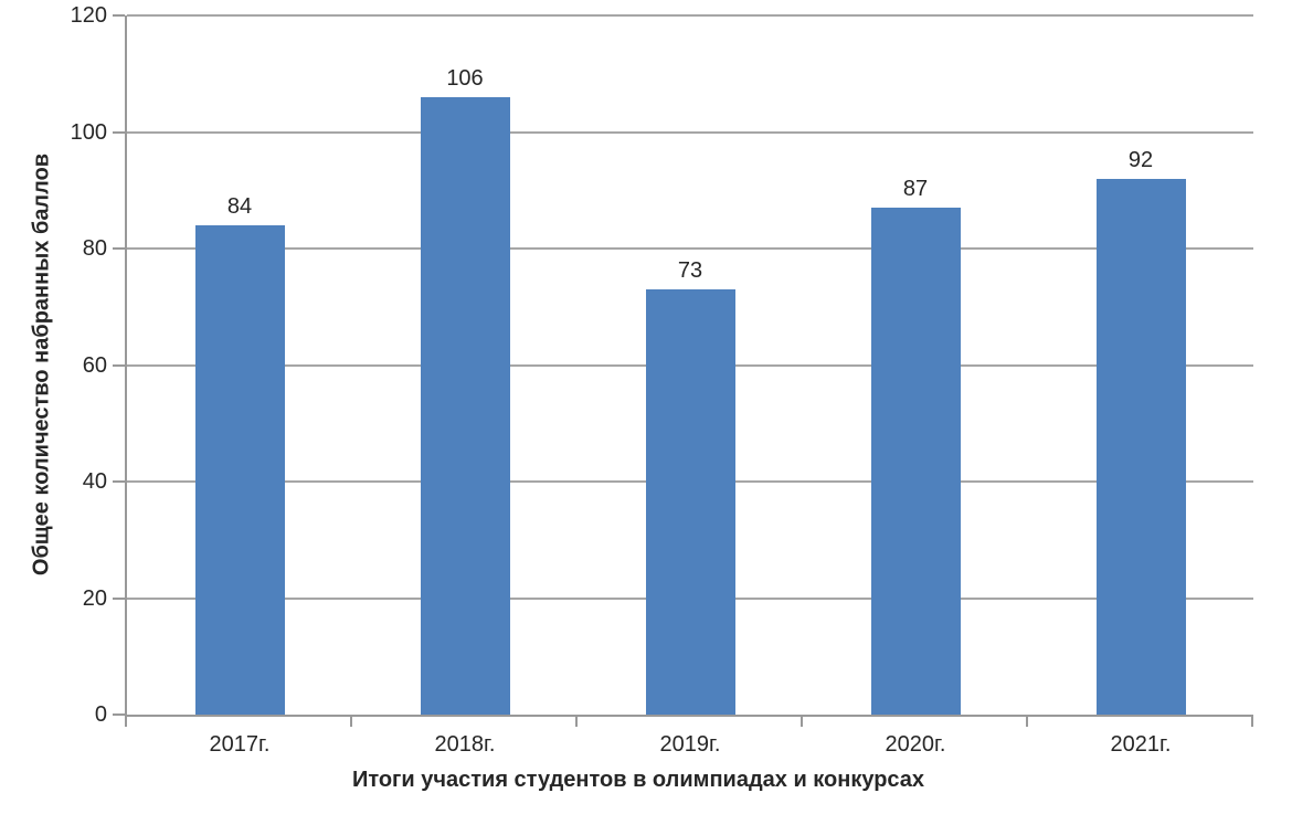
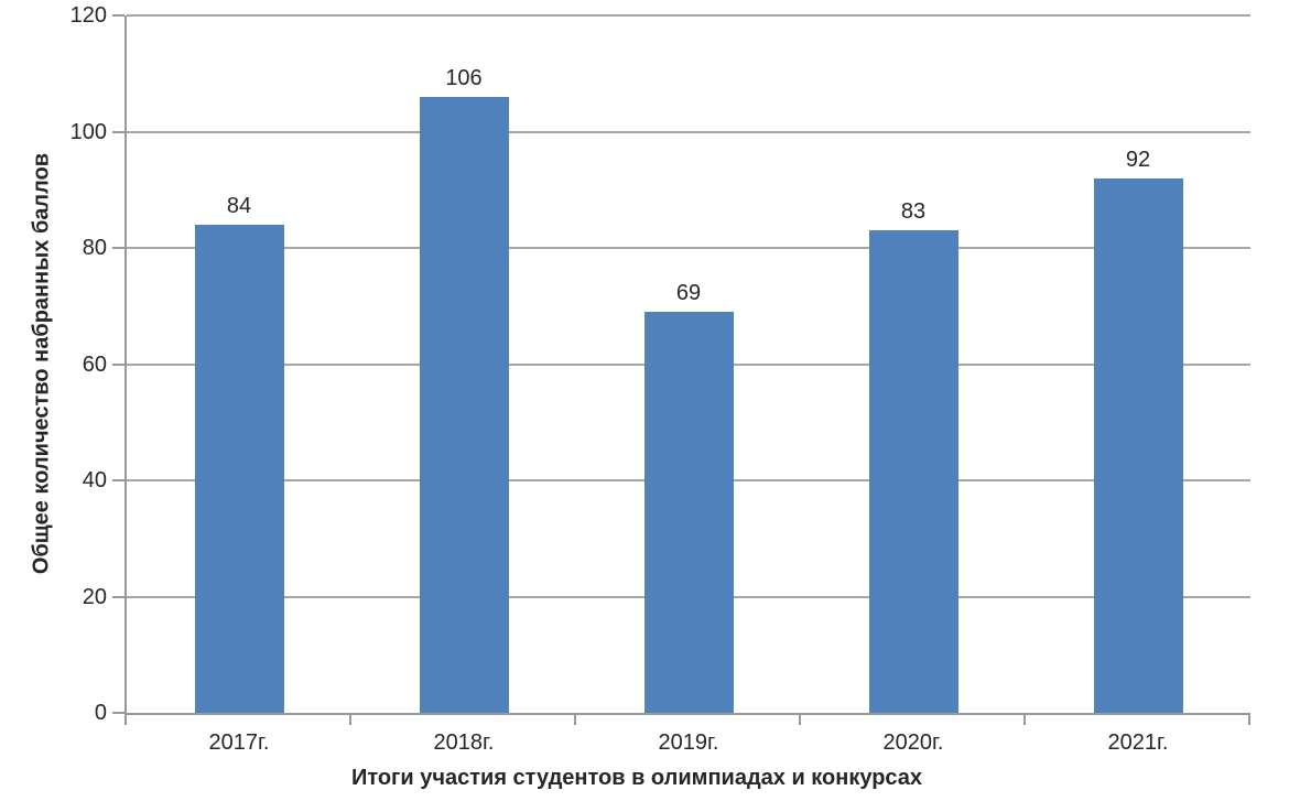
2019г.: 73 -> 69
2020г.: 87 -> 83
